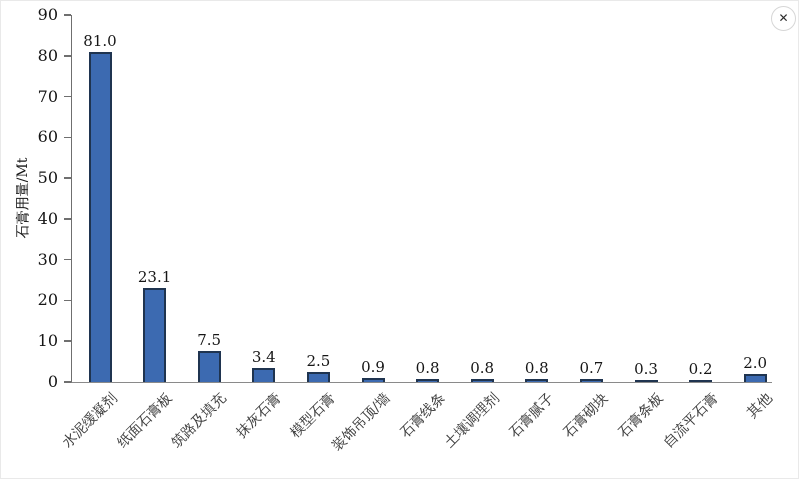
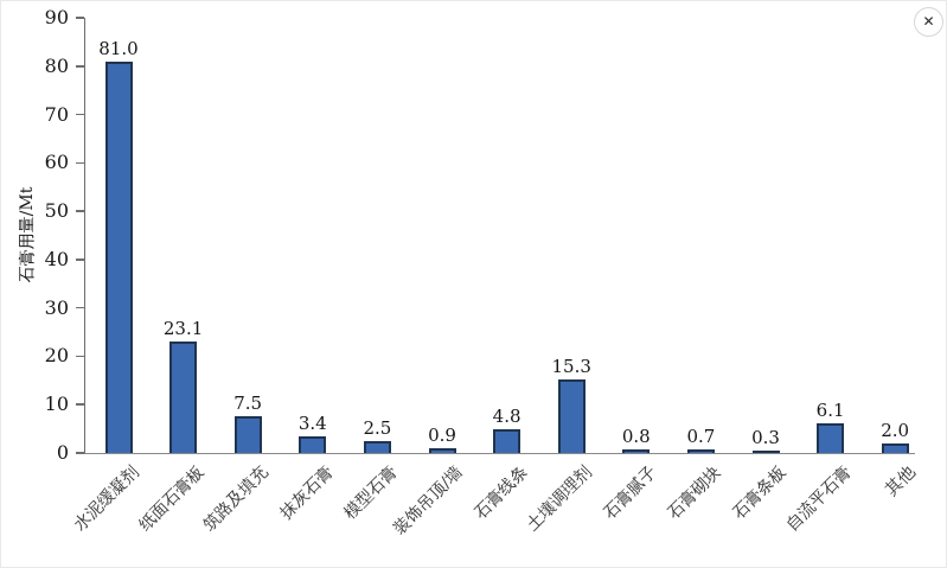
石膏线条: 0.8 -> 4.8
土壤调理剂: 0.8 -> 15.3
自流平石膏: 0.2 -> 6.1
